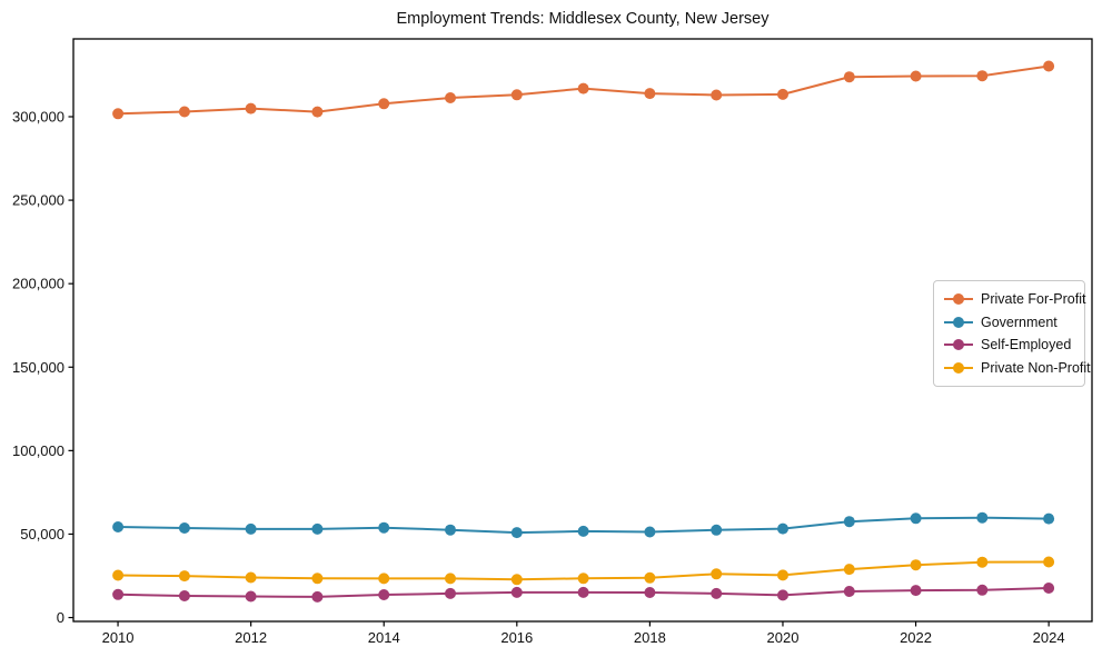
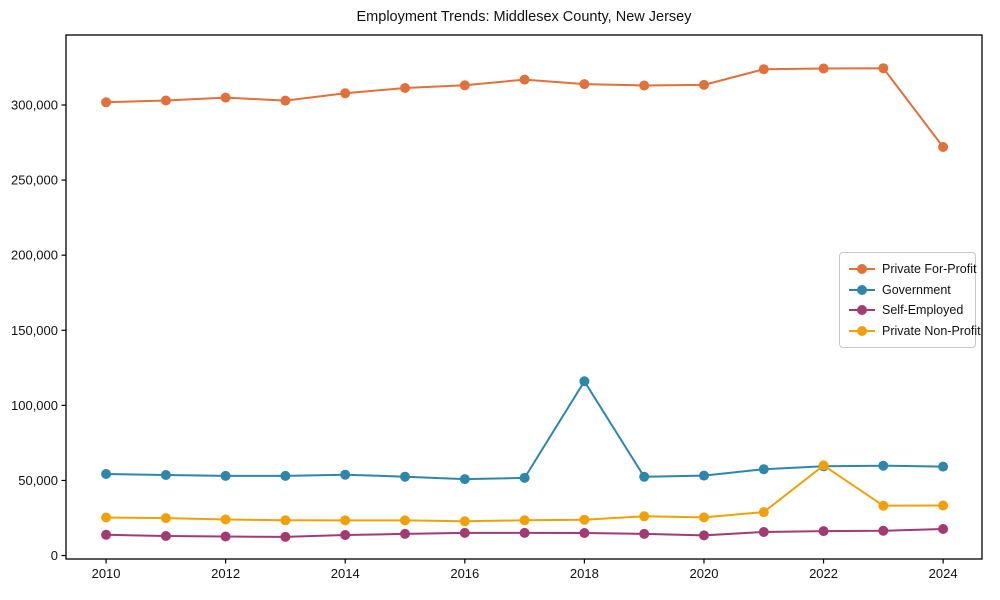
Government/2018: 51000 -> 116000
Private Non-Profit/2022: 32000 -> 60000
Private For-Profit/2024: 330000 -> 272000
